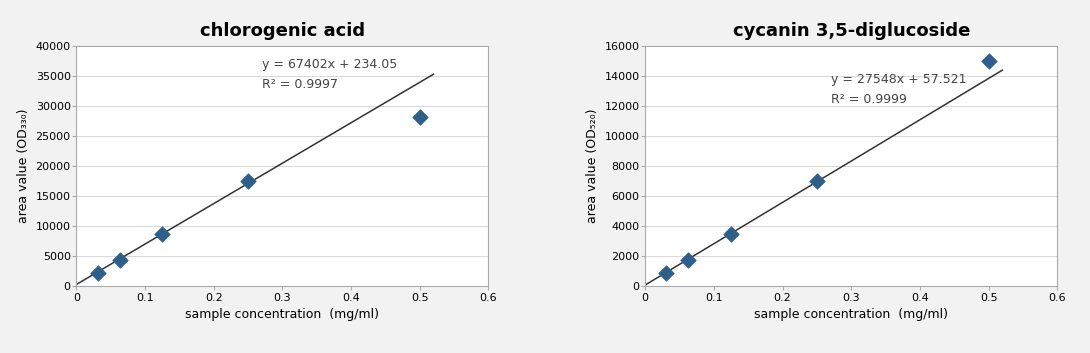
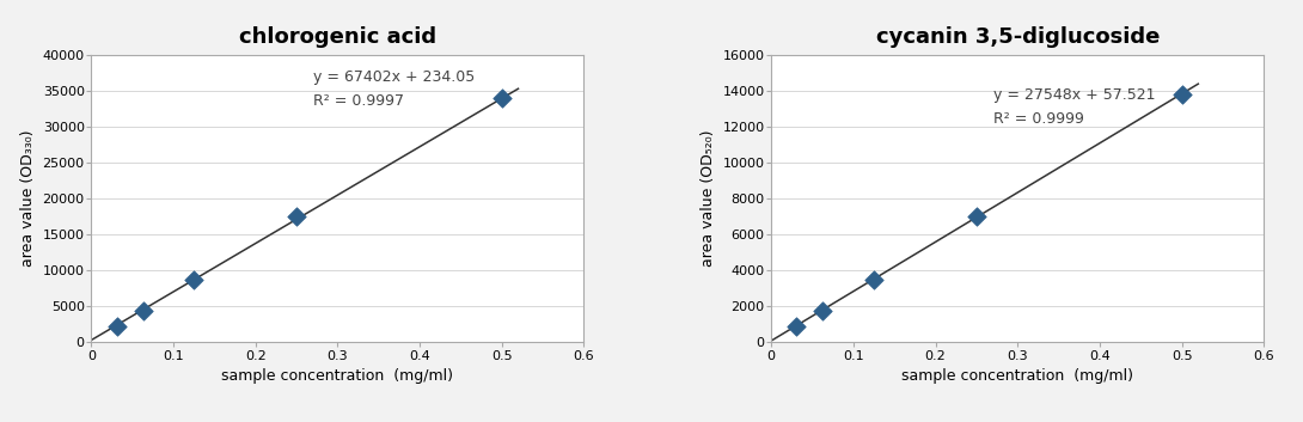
chlorogenic acid/0.5: 28200 -> 34000
cycanin 3,5-diglucoside/0.5: 15000 -> 13800
